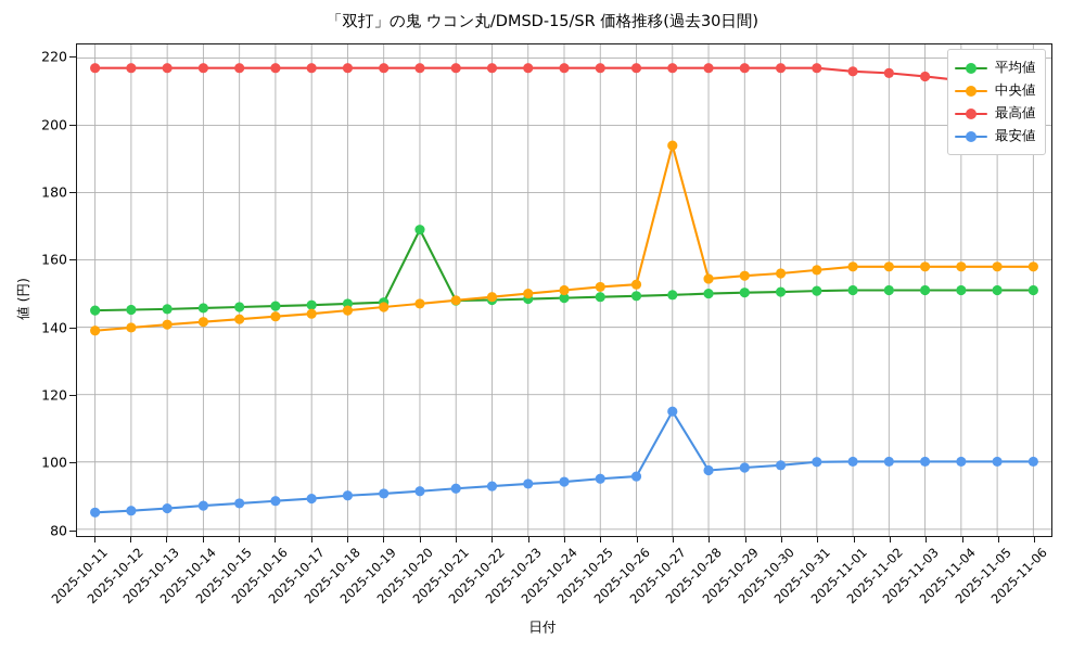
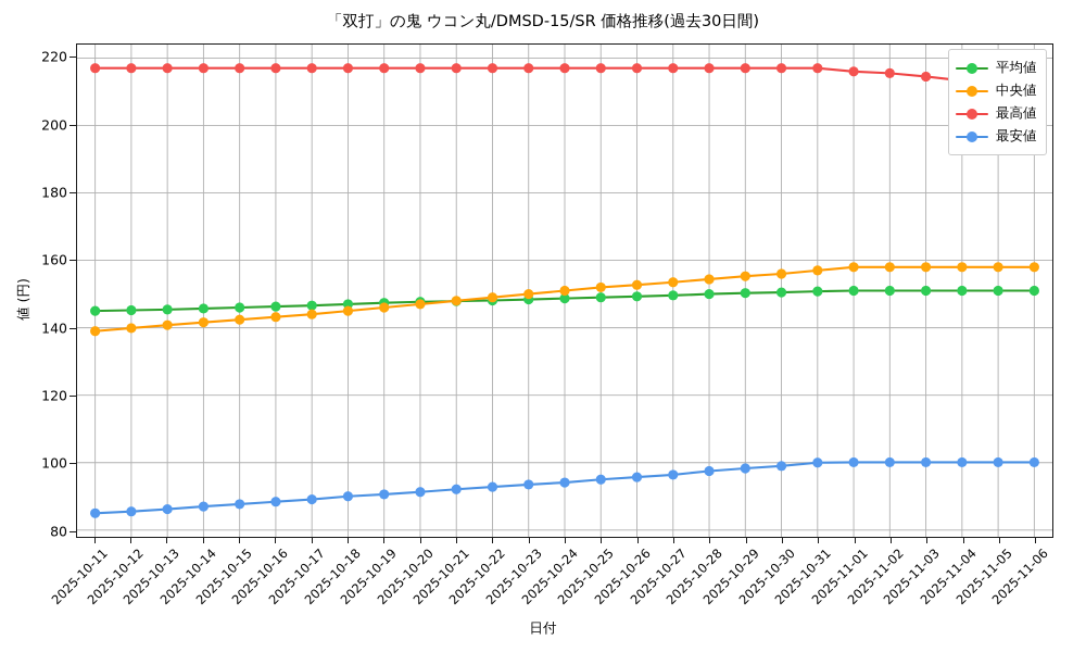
平均値/2025-10-20: 169 -> 148
中央値/2025-10-27: 194 -> 154
最安値/2025-10-27: 115 -> 96
